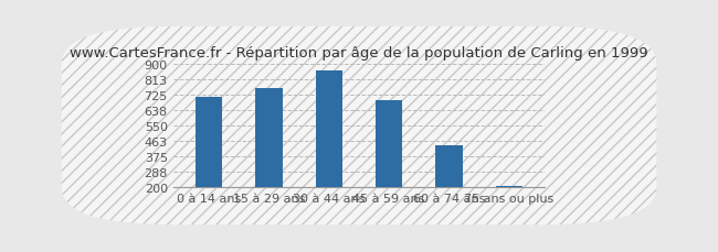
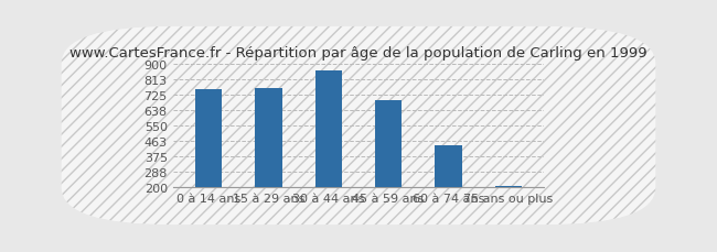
0 à 14 ans: 710 -> 760
